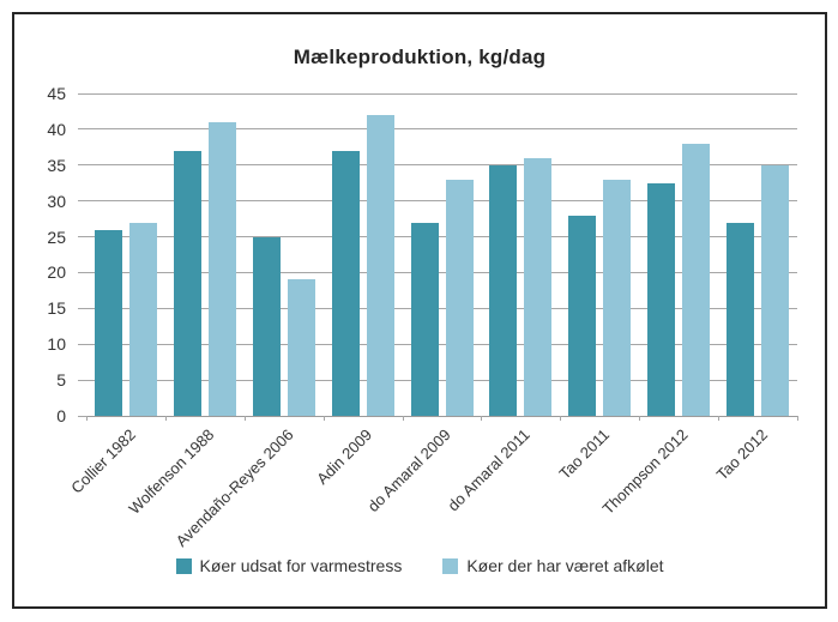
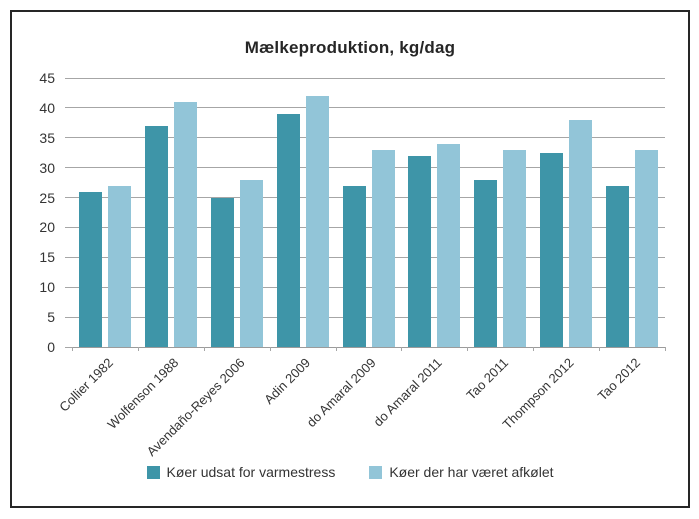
Køer der har været afkølet/Avendaño-Reyes 2006: 19 -> 28
Køer udsat for varmestress/Adin 2009: 37 -> 39
Køer udsat for varmestress/do Amaral 2011: 35 -> 32
Køer der har været afkølet/do Amaral 2011: 36 -> 34
Køer der har været afkølet/Tao 2012: 35 -> 33
